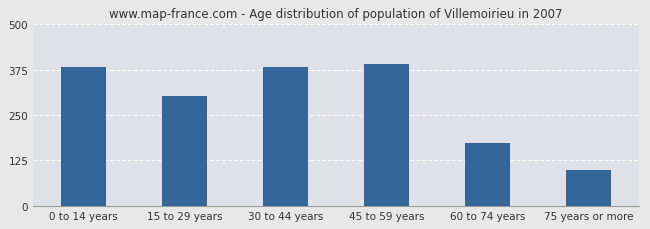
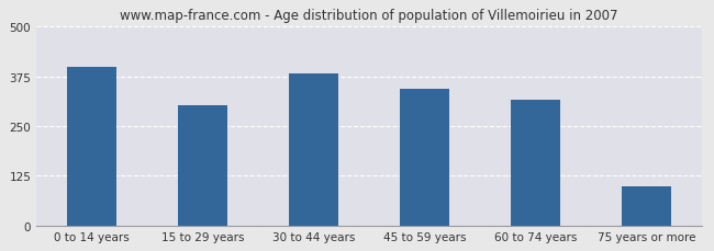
0 to 14 years: 383 -> 400
45 to 59 years: 390 -> 345
60 to 74 years: 172 -> 315
